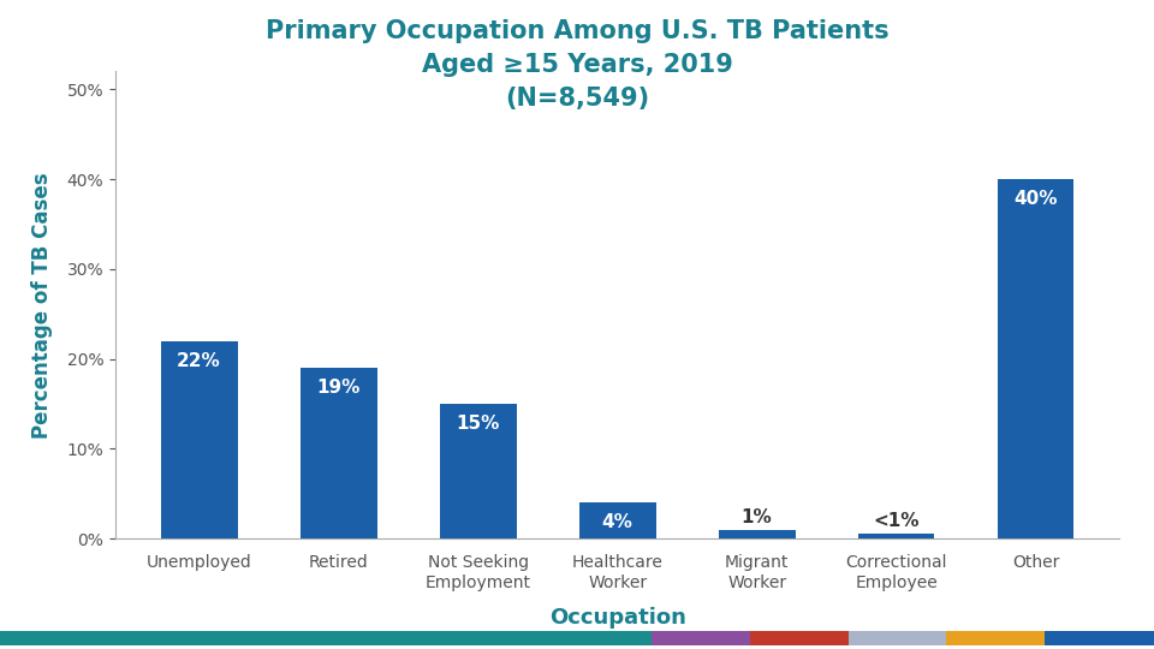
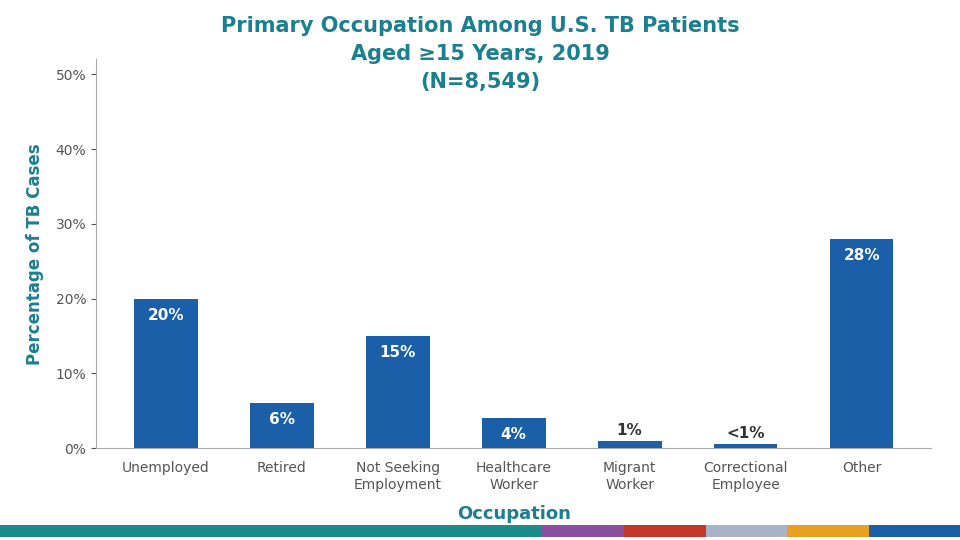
Unemployed: 22% -> 20%
Retired: 19% -> 6%
Other: 40% -> 28%
